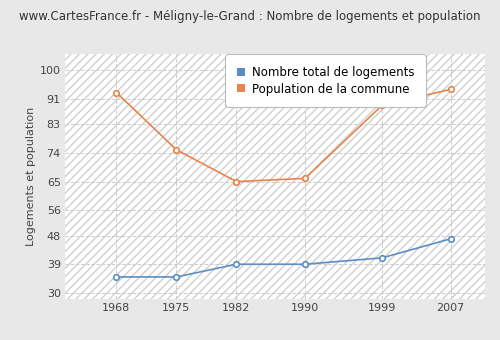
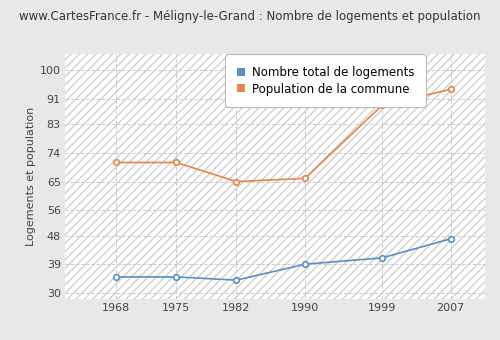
Population de la commune/1968: 93 -> 71
Population de la commune/1975: 75 -> 71
Nombre total de logements/1982: 39 -> 34
